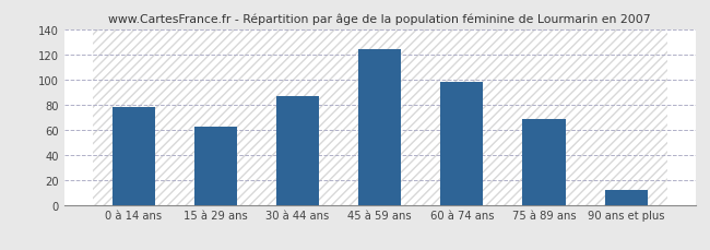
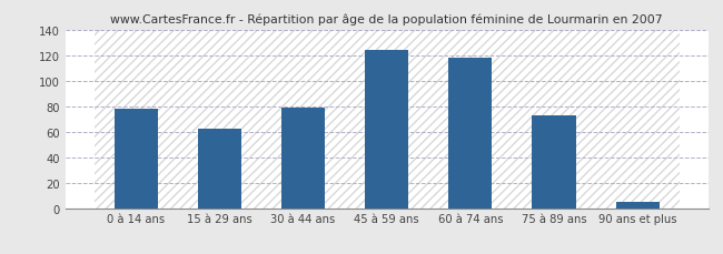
30 à 44 ans: 87 -> 79
60 à 74 ans: 98 -> 118
75 à 89 ans: 68 -> 73
90 ans et plus: 12 -> 5
